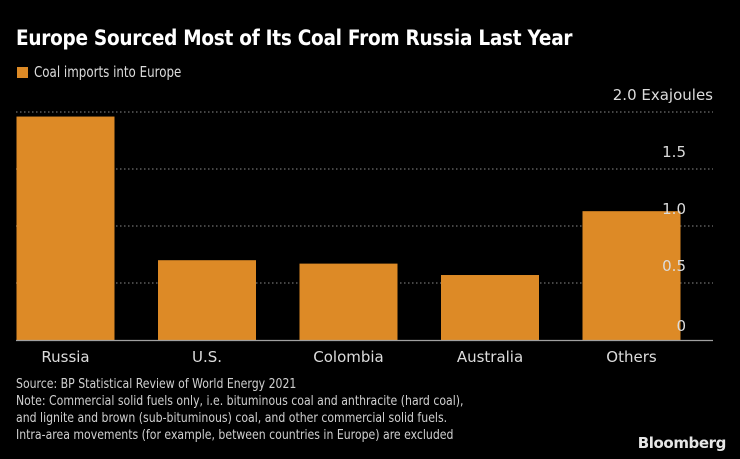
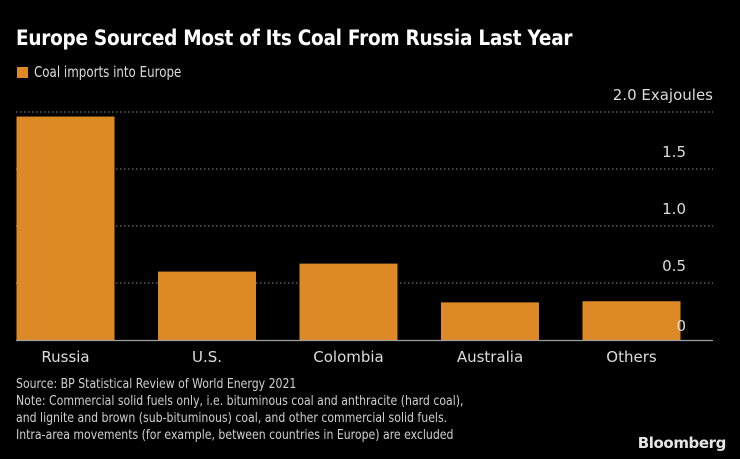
U.S.: 0.70 -> 0.60
Australia: 0.57 -> 0.33
Others: 1.13 -> 0.34
